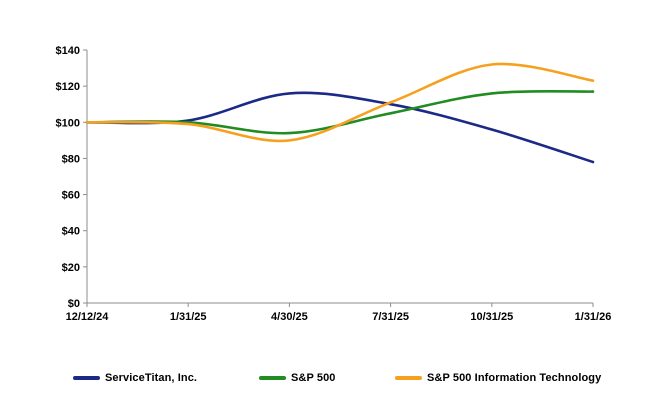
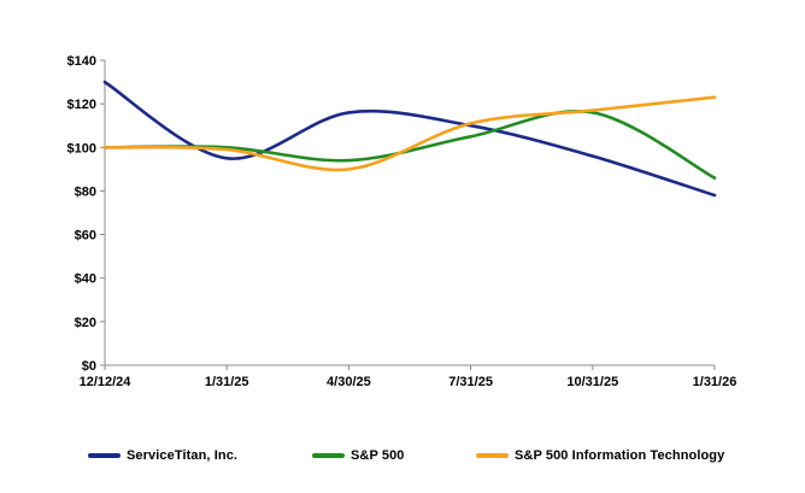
ServiceTitan, Inc./12/12/24: $100 -> $130
ServiceTitan, Inc./1/31/25: $101 -> $95
S&P 500 Information Technology/10/31/25: $132 -> $117
S&P 500/1/31/26: $117 -> $86
